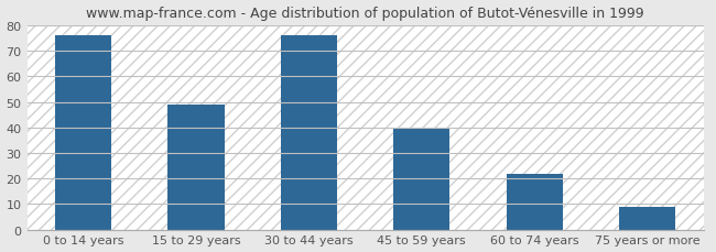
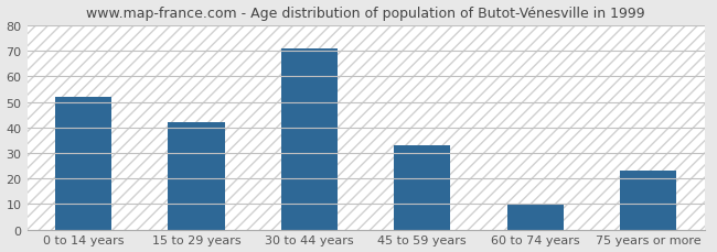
0 to 14 years: 76 -> 52
15 to 29 years: 49 -> 42
30 to 44 years: 76 -> 71
45 to 59 years: 40 -> 33
60 to 74 years: 22 -> 10
75 years or more: 9 -> 23
